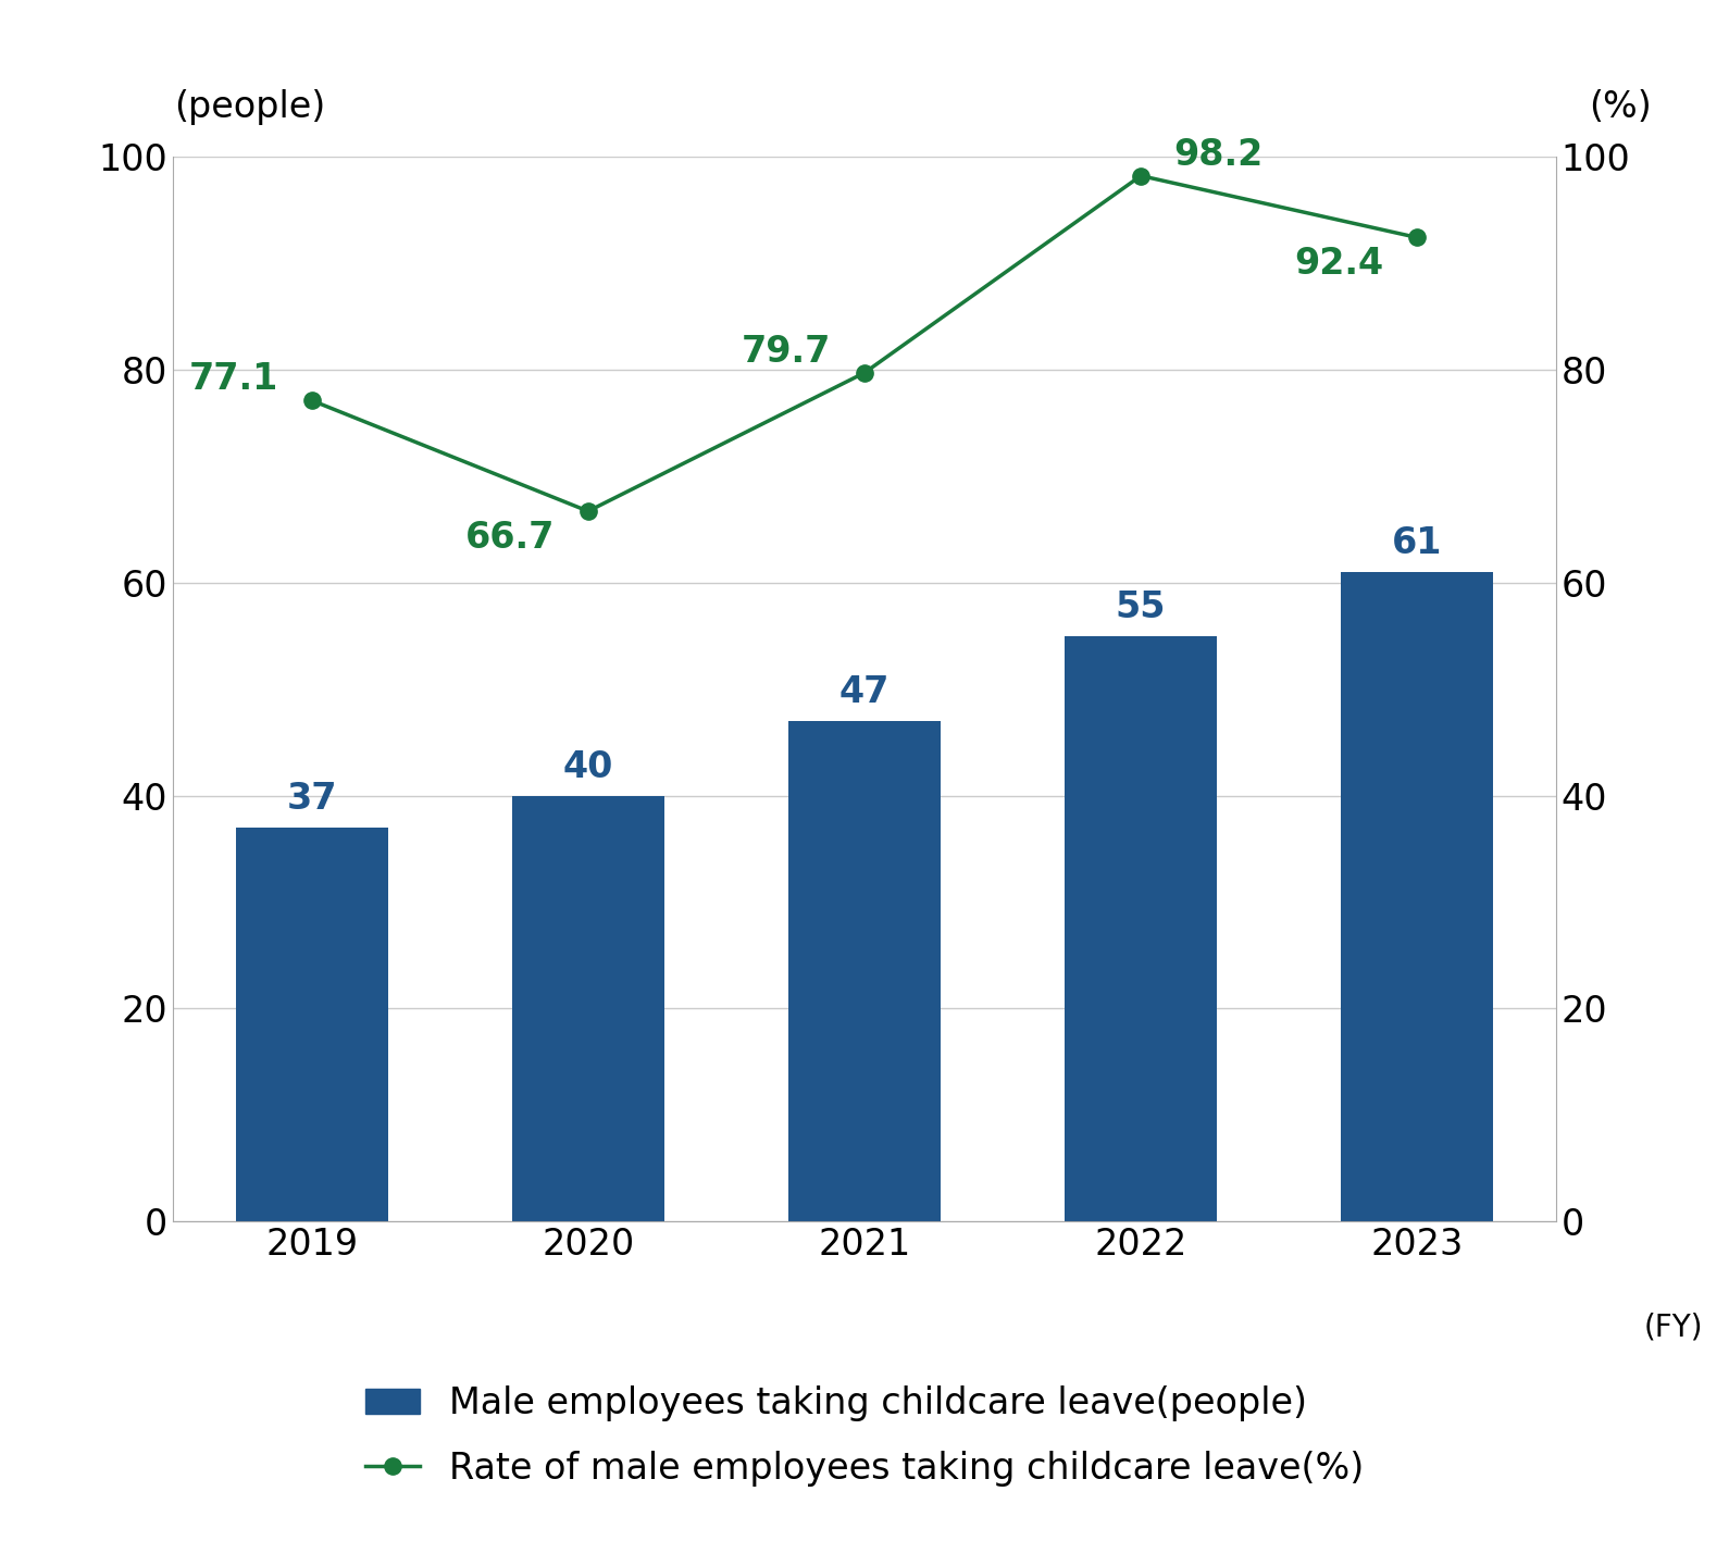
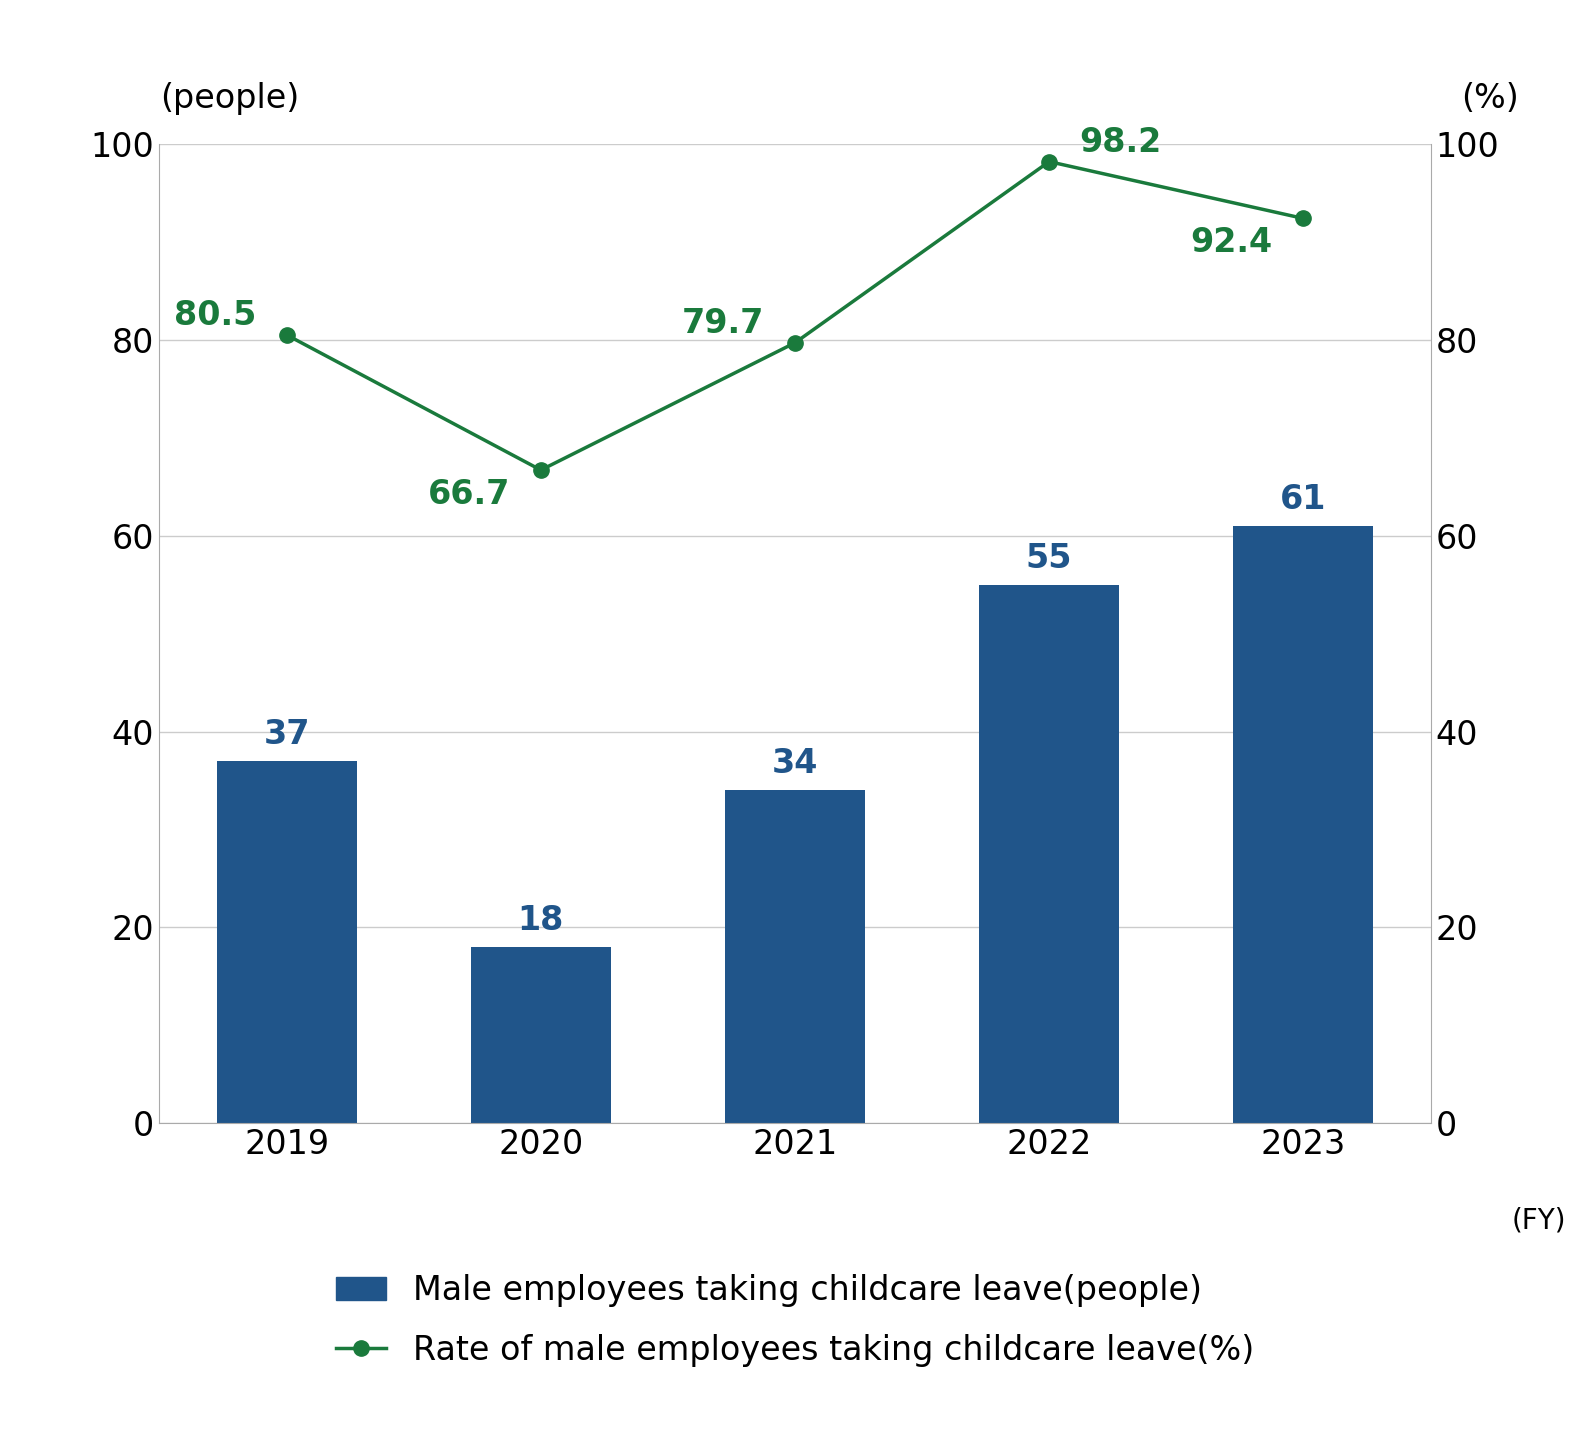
Rate of male employees taking childcare leave(%)/2019: 77.1 -> 80.5
Male employees taking childcare leave(people)/2020: 40 -> 18
Male employees taking childcare leave(people)/2021: 47 -> 34
